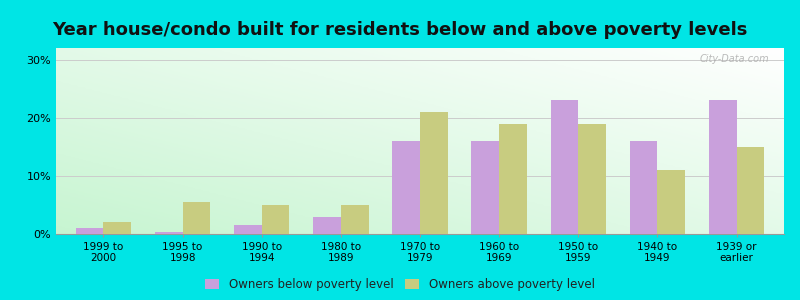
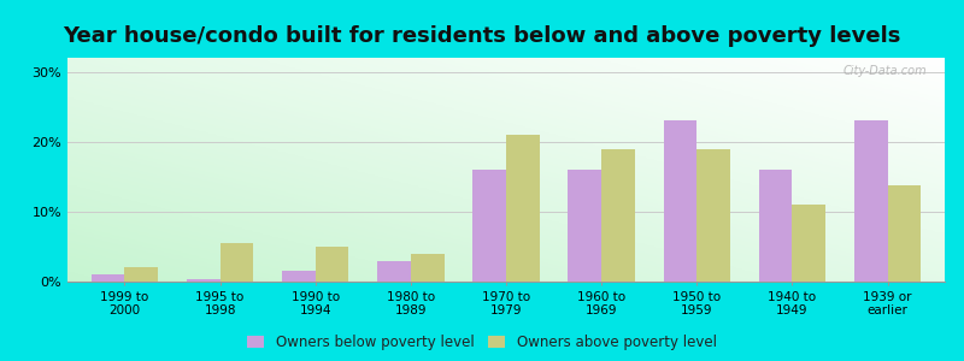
Owners above poverty level/1980 to 1989: 5.0% -> 4.0%
Owners above poverty level/1939 or earlier: 15.0% -> 13.8%
